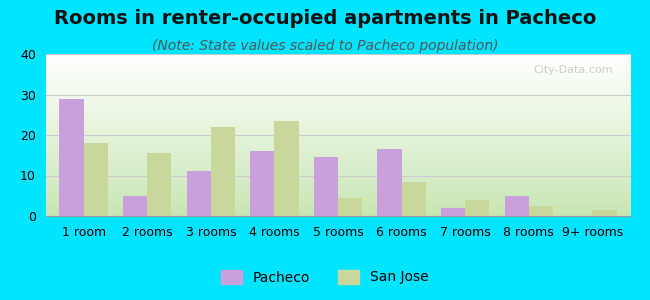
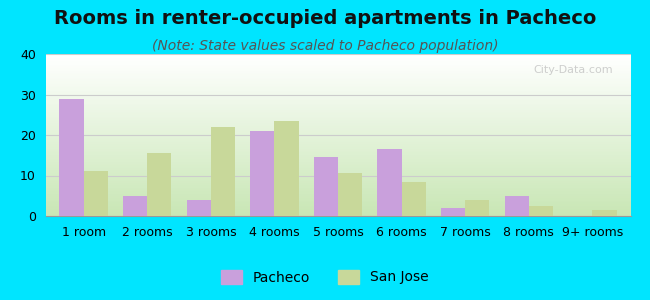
San Jose/1 room: 18.0 -> 11.0
Pacheco/3 rooms: 11.0 -> 4.0
Pacheco/4 rooms: 16.0 -> 21.0
San Jose/5 rooms: 4.5 -> 10.5
